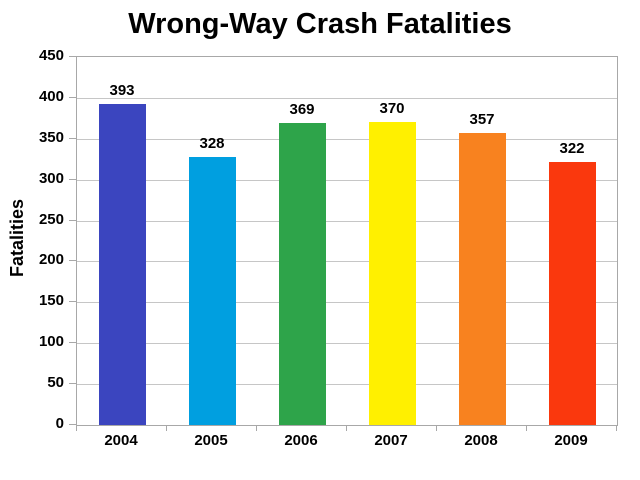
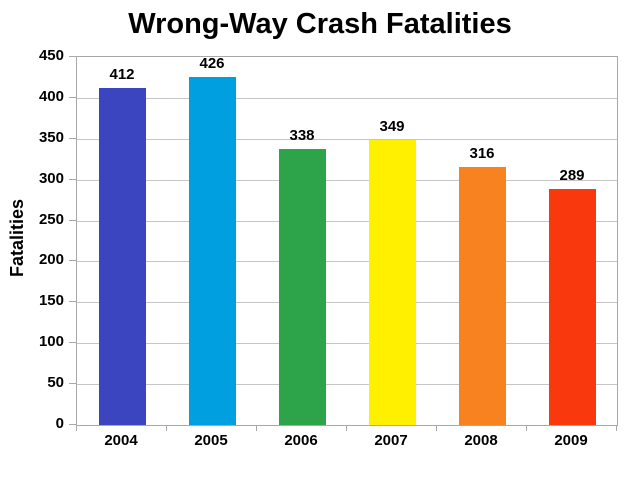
2004: 393 -> 412
2005: 328 -> 426
2006: 369 -> 338
2007: 370 -> 349
2008: 357 -> 316
2009: 322 -> 289
